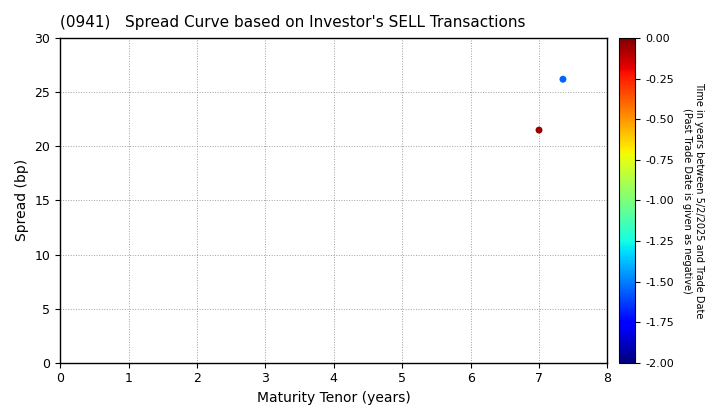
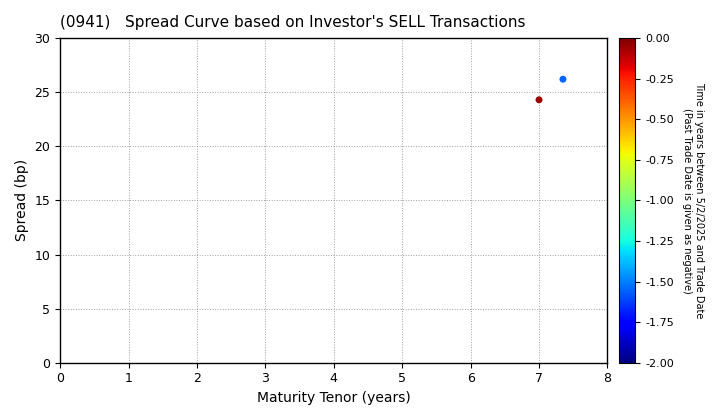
7: 21.5 -> 24.3
